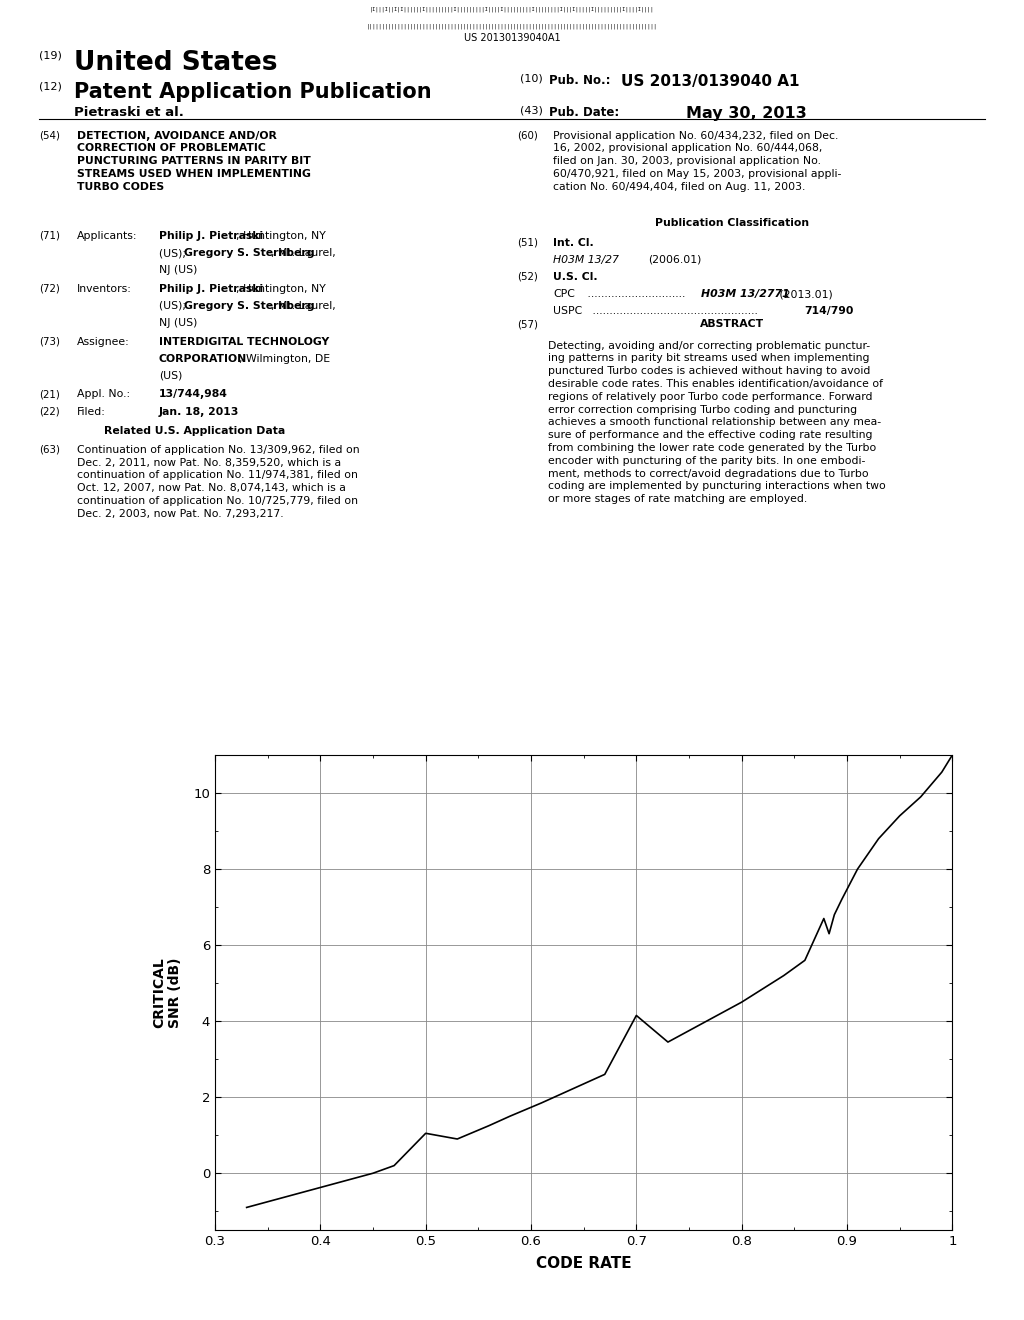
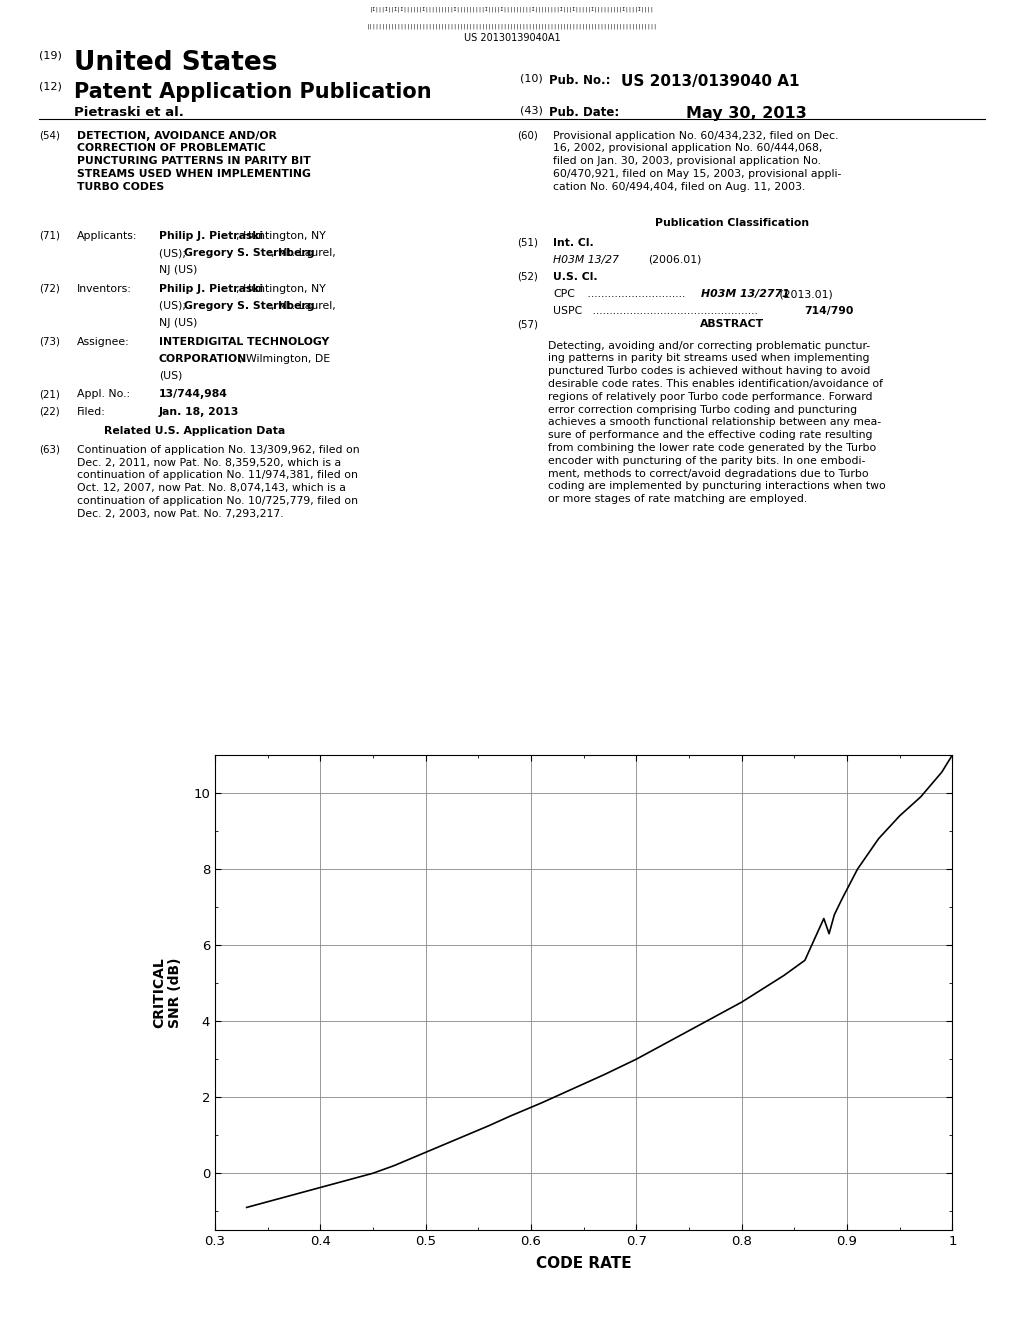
0.5: 1.05 -> 0.55
0.7: 4.15 -> 3.00
